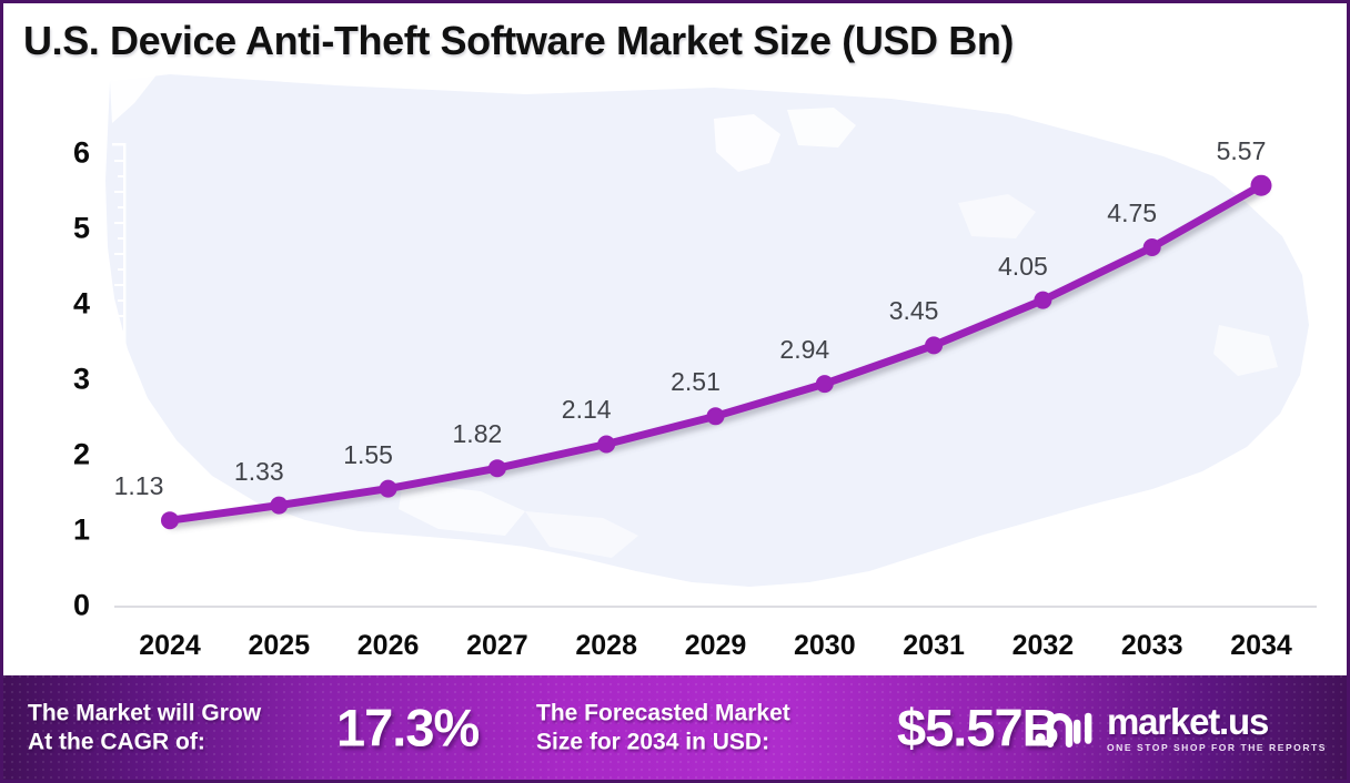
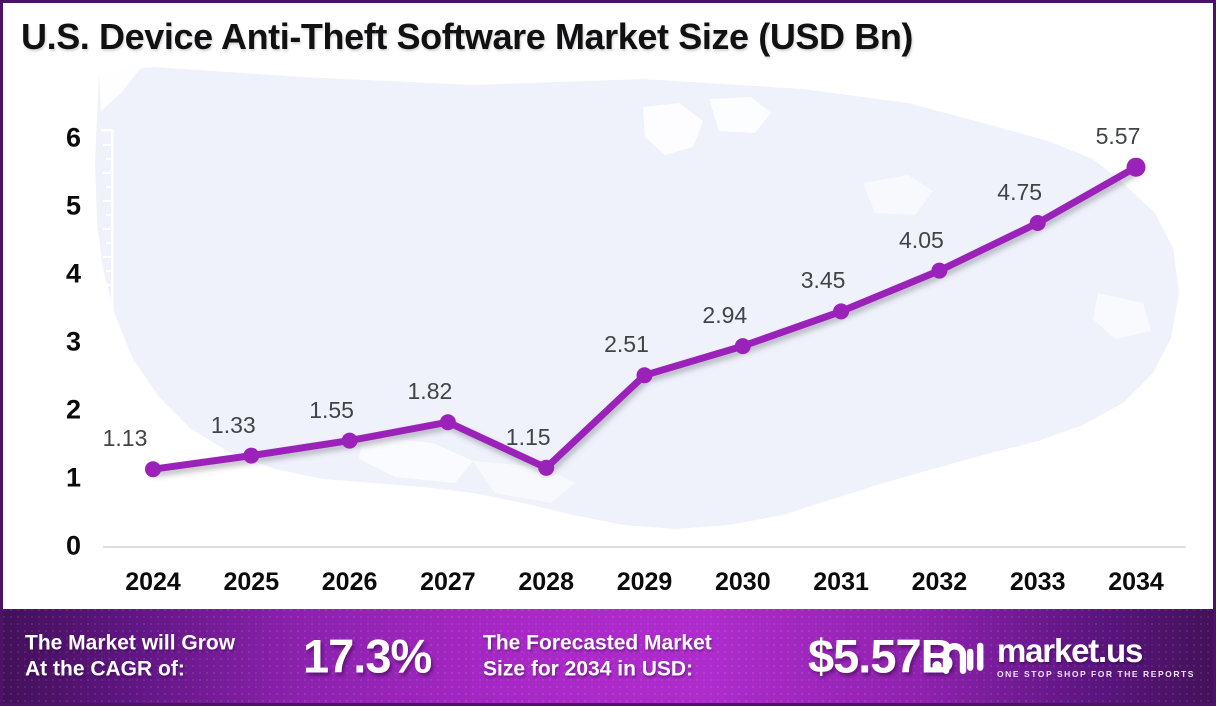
2028: 2.14 -> 1.15
